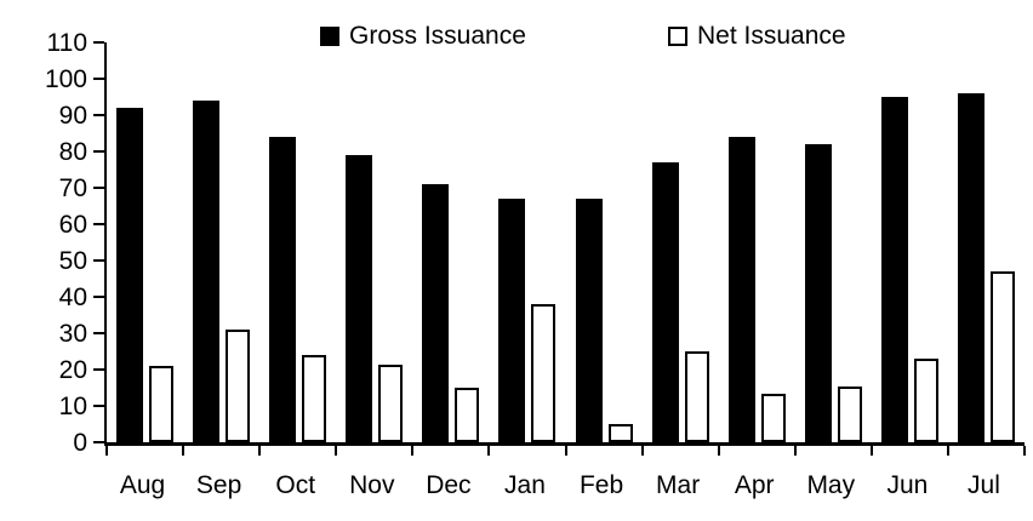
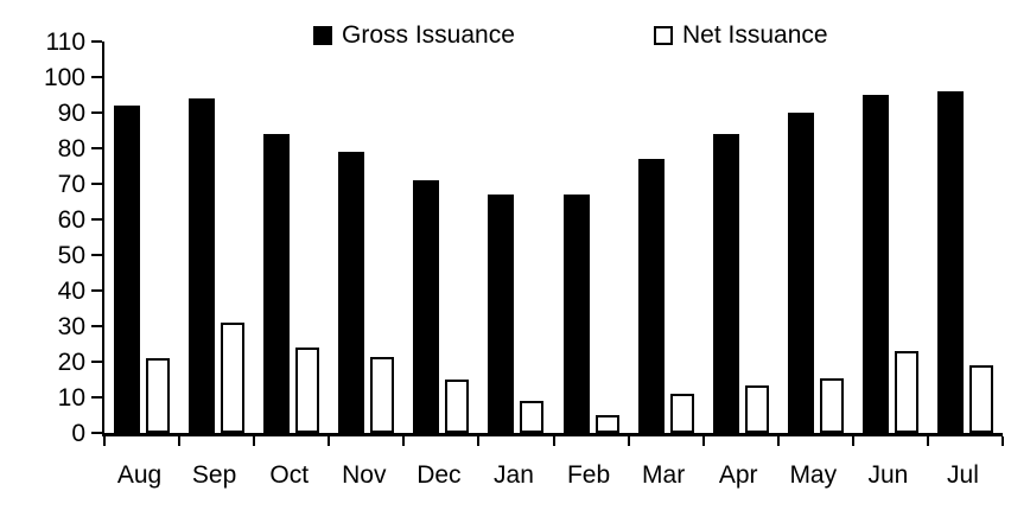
Net Issuance/Jan: 38 -> 9
Net Issuance/Mar: 25 -> 11
Gross Issuance/May: 82 -> 90
Net Issuance/Jul: 47 -> 19
